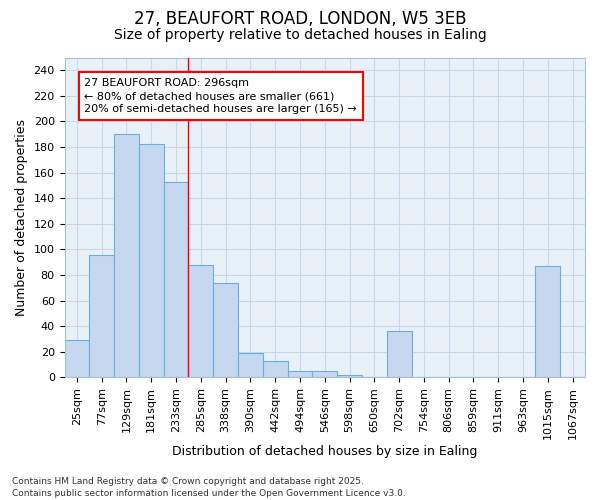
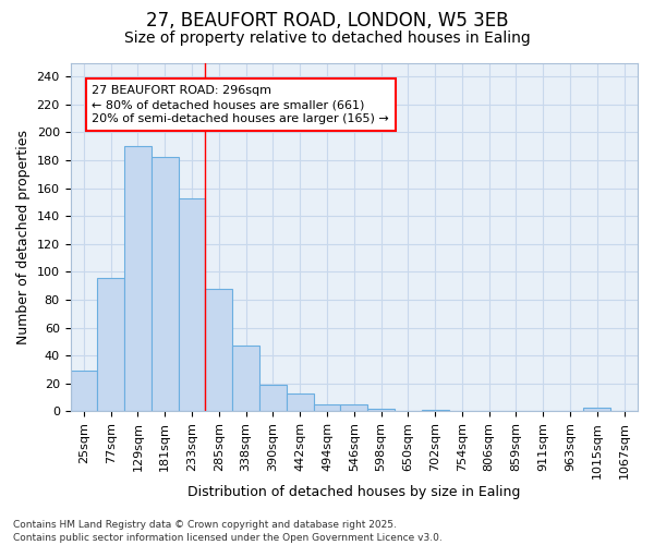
338sqm: 74 -> 47
702sqm: 36 -> 1
1015sqm: 87 -> 3
